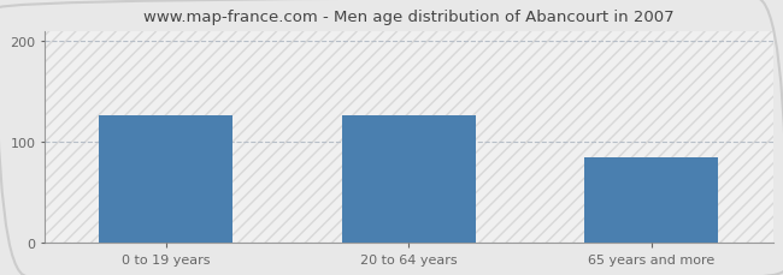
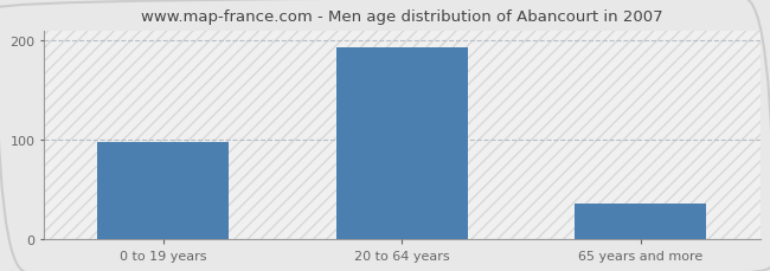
0 to 19 years: 126 -> 97
20 to 64 years: 126 -> 193
65 years and more: 84 -> 35
